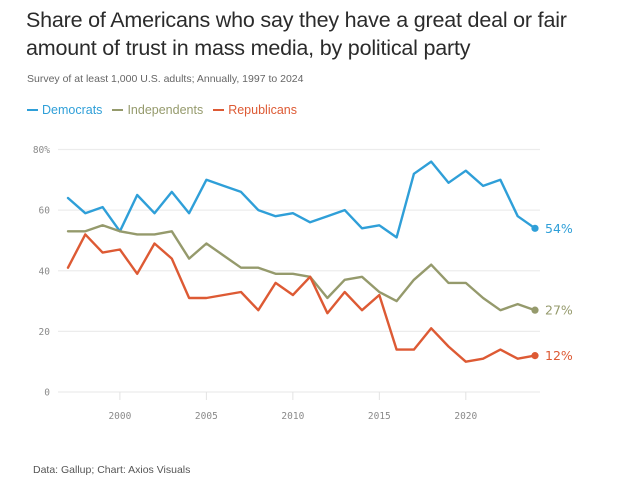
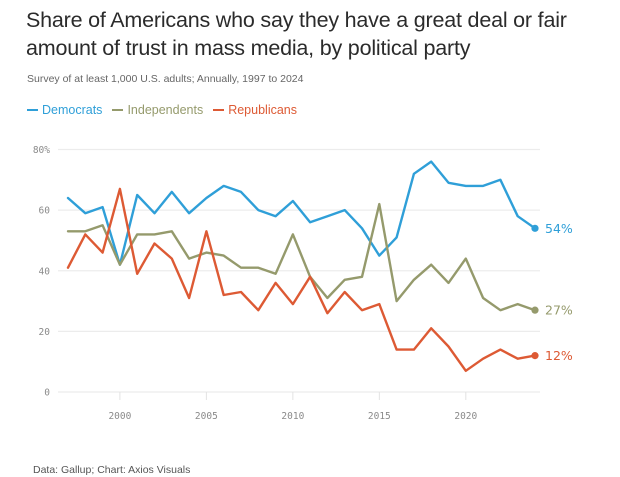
Democrats/2000: 53% -> 42%
Independents/2000: 53% -> 42%
Republicans/2000: 47% -> 67%
Democrats/2005: 70% -> 64%
Independents/2005: 49% -> 46%
Republicans/2005: 31% -> 53%
Democrats/2010: 59% -> 63%
Independents/2010: 39% -> 52%
Republicans/2010: 32% -> 29%
Democrats/2015: 55% -> 45%
Independents/2015: 33% -> 62%
Republicans/2015: 32% -> 29%
Democrats/2020: 73% -> 68%
Independents/2020: 36% -> 44%
Republicans/2020: 10% -> 7%
